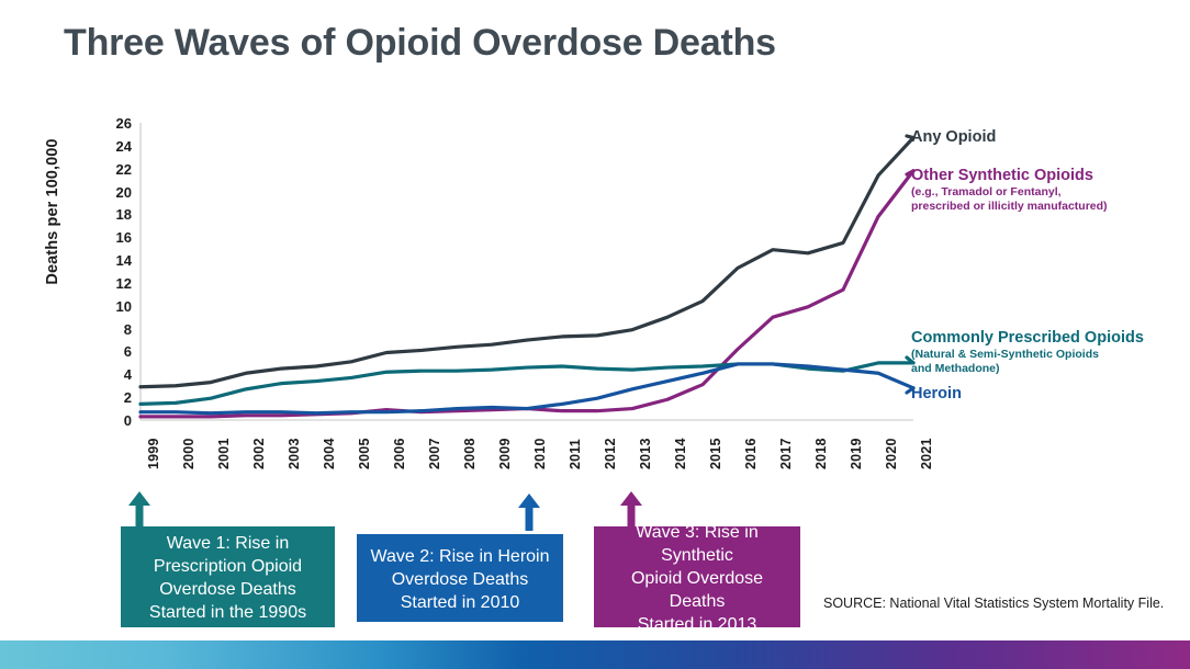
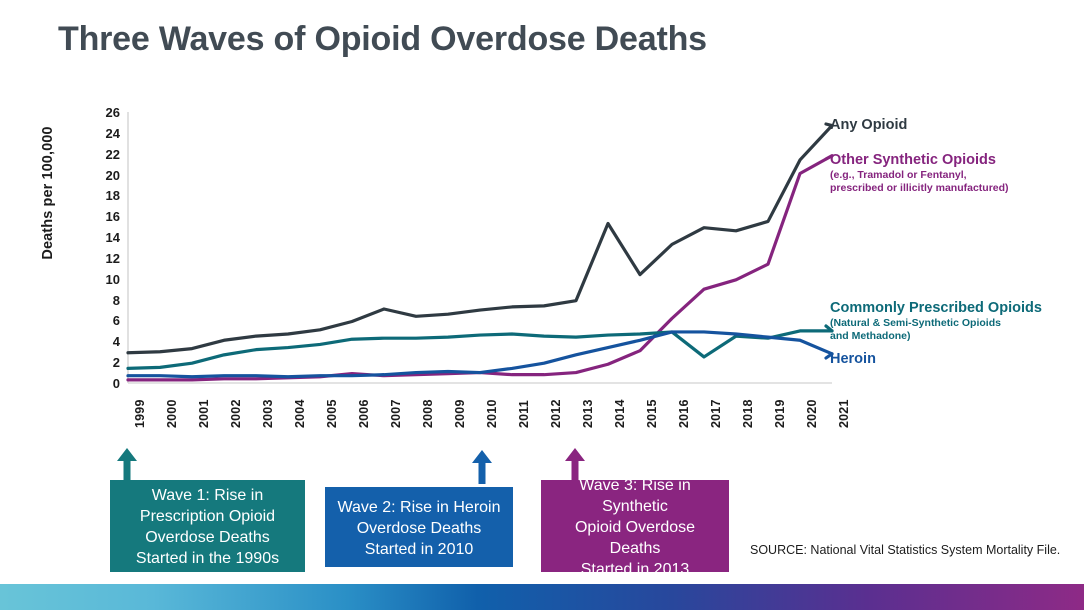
Any Opioid/2007: 6.1 -> 7.1
Any Opioid/2014: 9.0 -> 15.3
Commonly Prescribed Opioids/2017: 4.9 -> 2.5
Other Synthetic Opioids/2020: 17.8 -> 20.1
